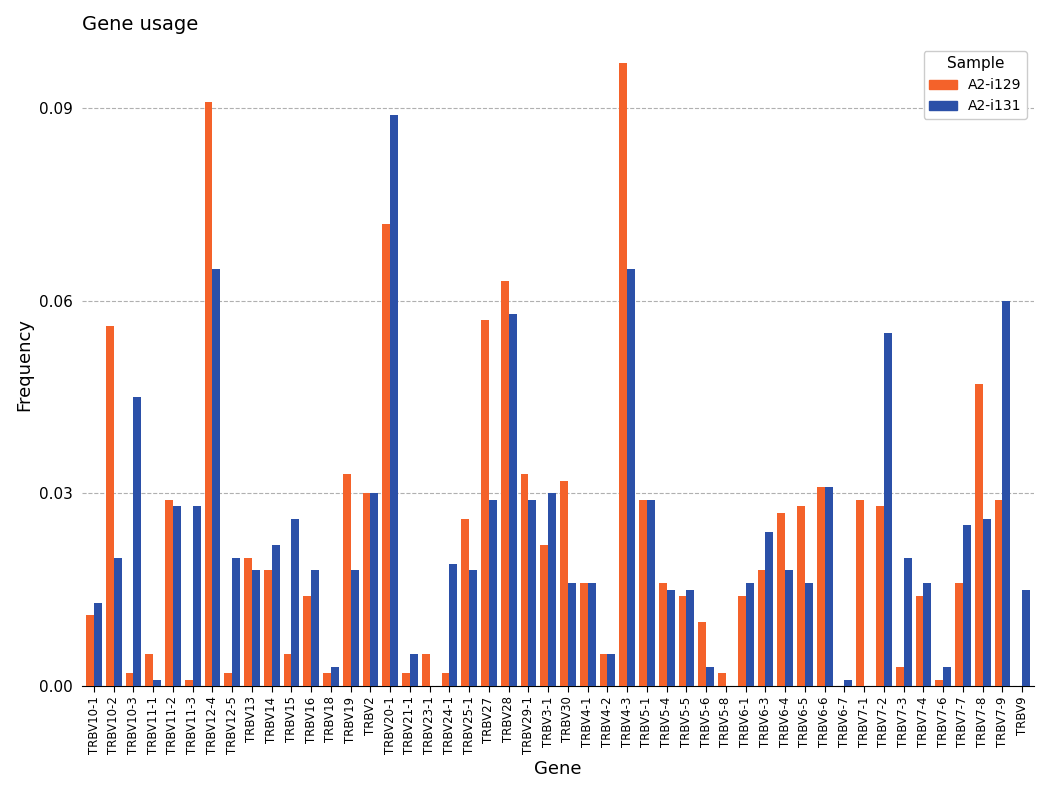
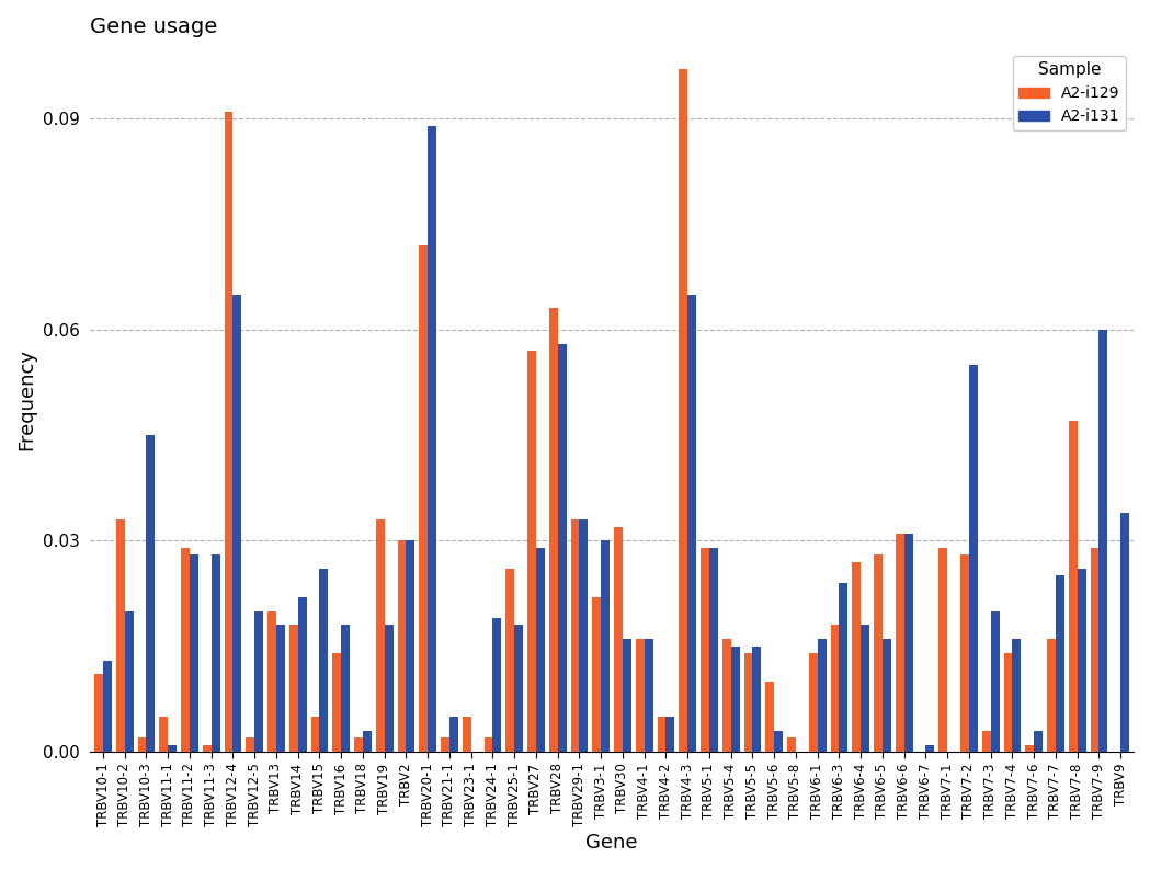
A2-i129/TRBV10-2: 0.056 -> 0.033
A2-i131/TRBV29-1: 0.029 -> 0.033
A2-i131/TRBV9: 0.015 -> 0.034
